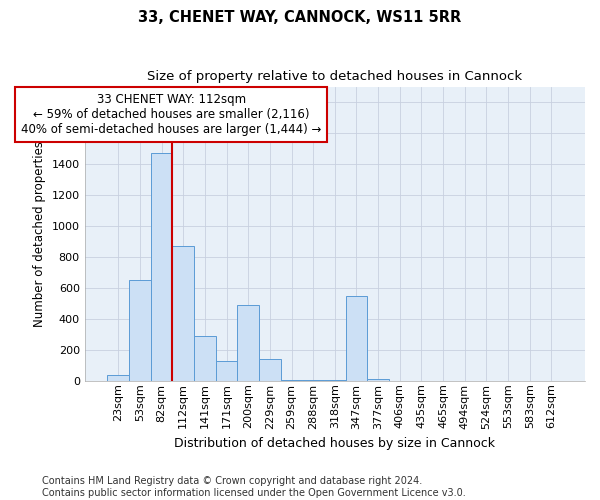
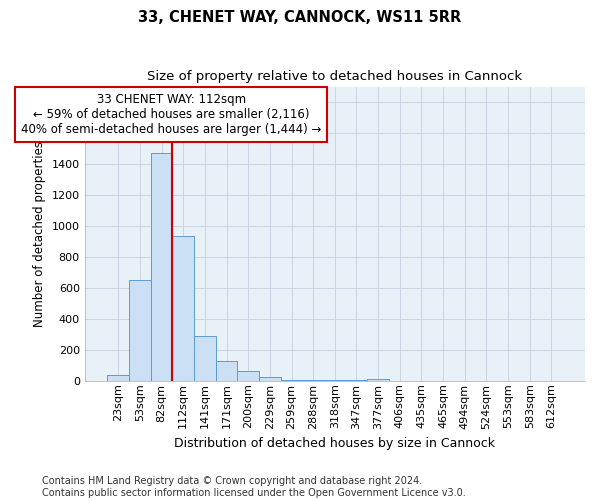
112sqm: 870 -> 940
200sqm: 490 -> 60
229sqm: 140 -> 20
347sqm: 550 -> 0
